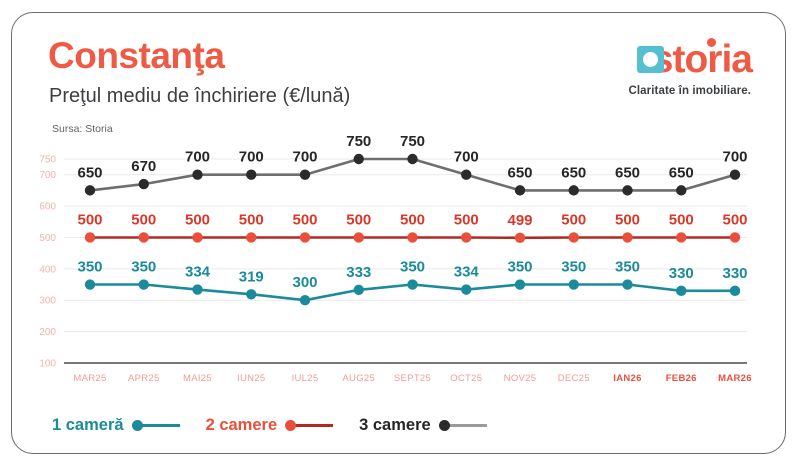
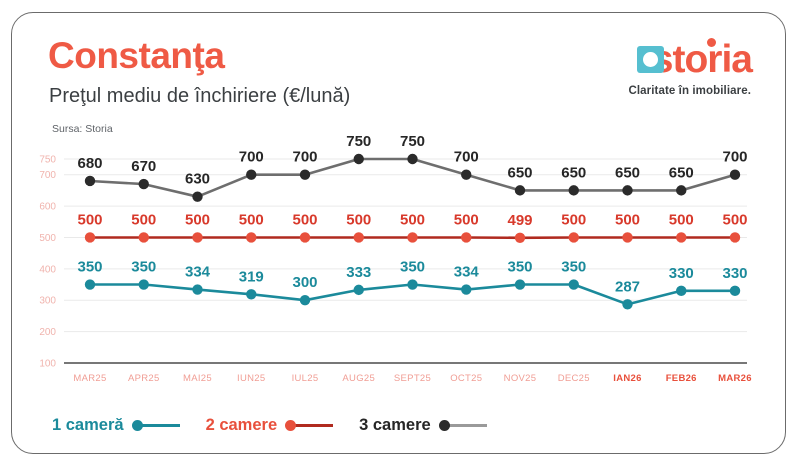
3 camere/MAR25: 650 -> 680
3 camere/MAI25: 700 -> 630
1 cameră/IAN26: 350 -> 287
